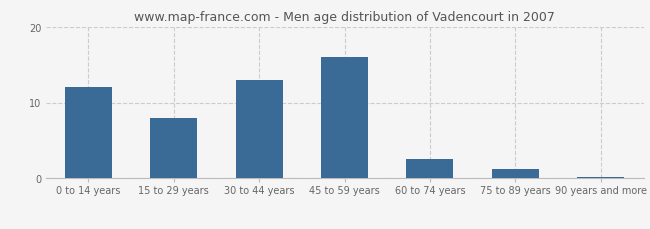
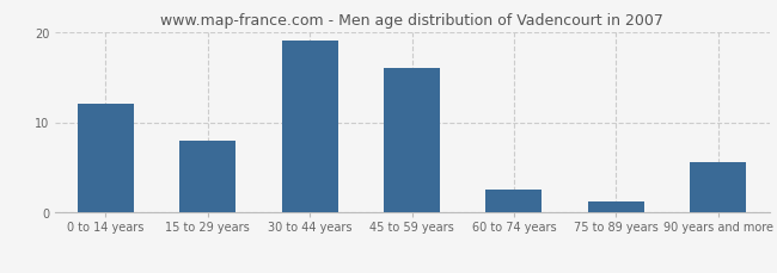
30 to 44 years: 13.0 -> 19.0
90 years and more: 0.2 -> 5.6
